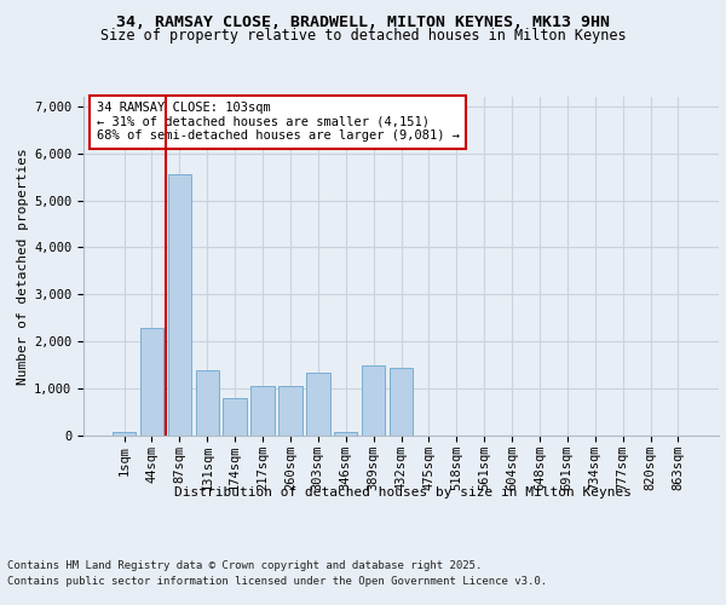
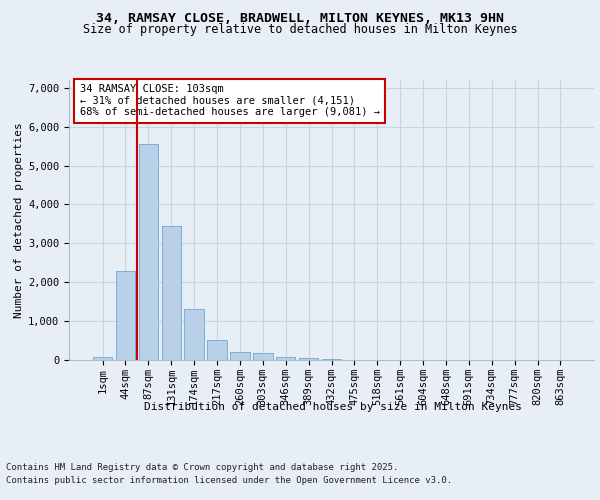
131sqm: 1,400 -> 3,450
174sqm: 800 -> 1,320
217sqm: 1,050 -> 520
260sqm: 1,050 -> 210
303sqm: 1,350 -> 170
389sqm: 1,500 -> 50
432sqm: 1,450 -> 20
